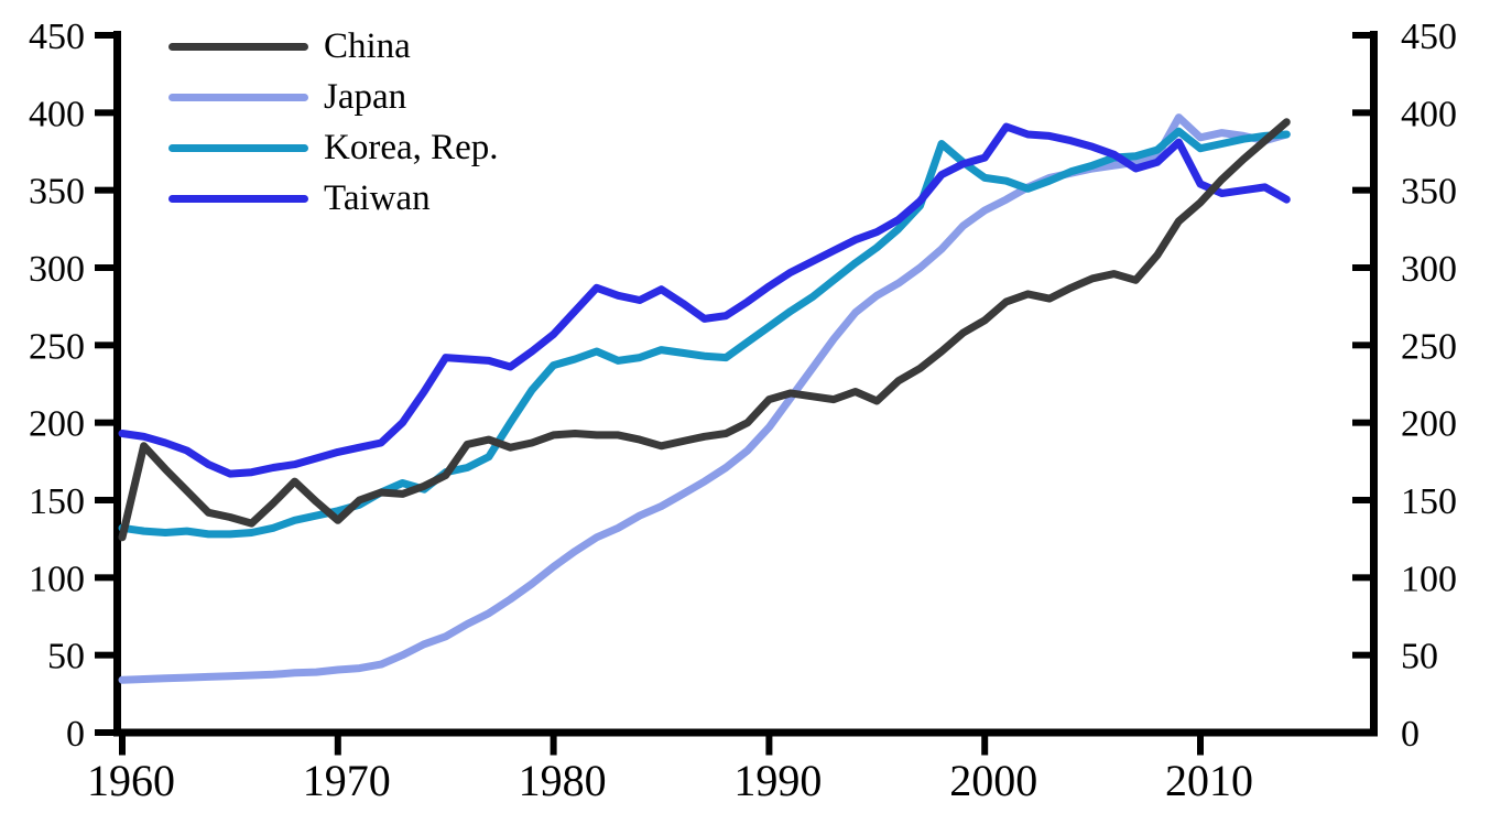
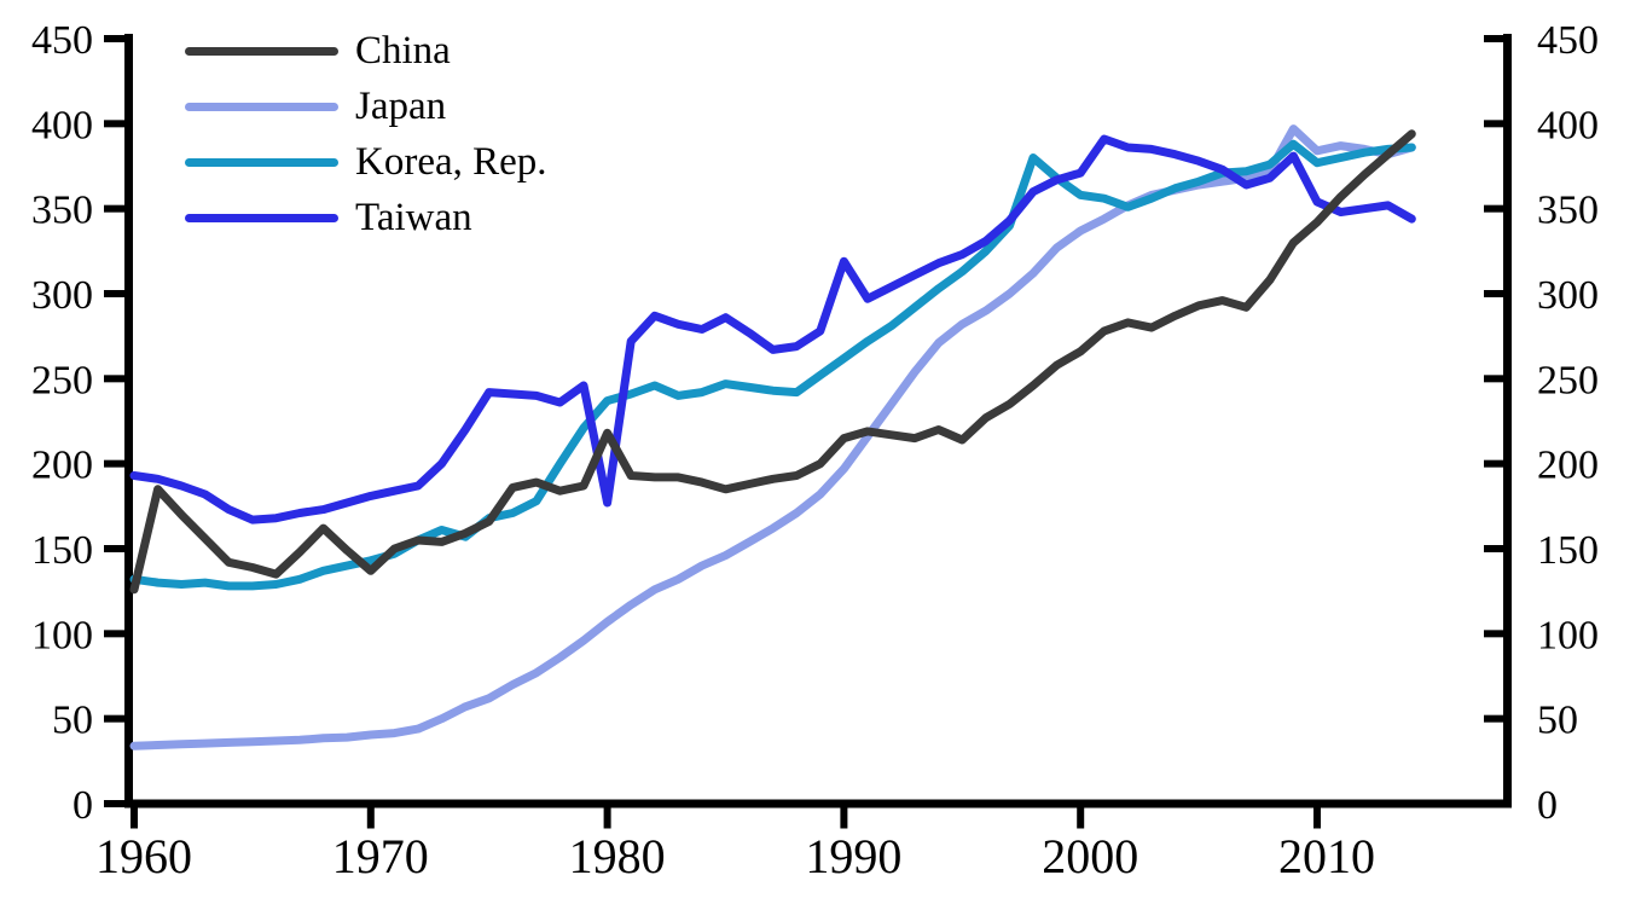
China/1980: 192 -> 218
Taiwan/1980: 257 -> 177
Taiwan/1990: 288 -> 319
